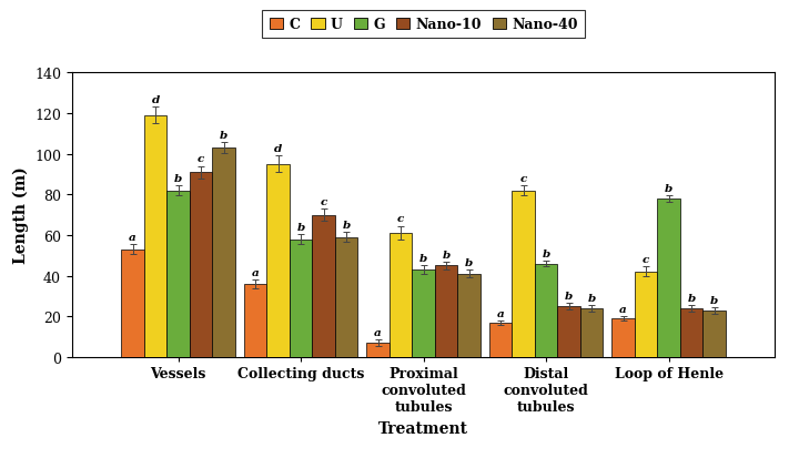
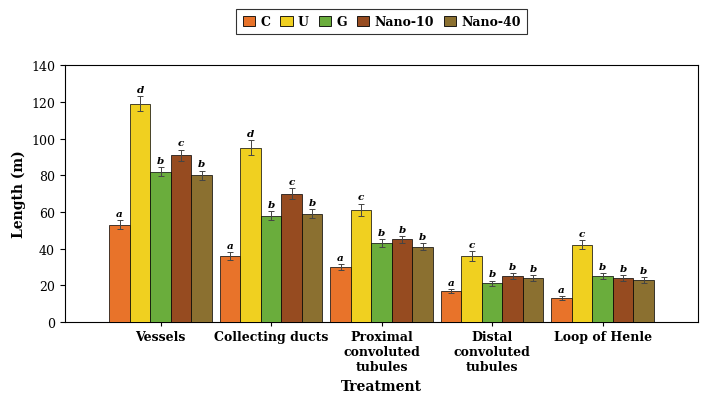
Nano-40/Vessels: 103 -> 80
C/Proximal convoluted tubules: 7 -> 30
U/Distal convoluted tubules: 82 -> 36
G/Distal convoluted tubules: 46 -> 21
C/Loop of Henle: 19 -> 13
G/Loop of Henle: 78 -> 25
